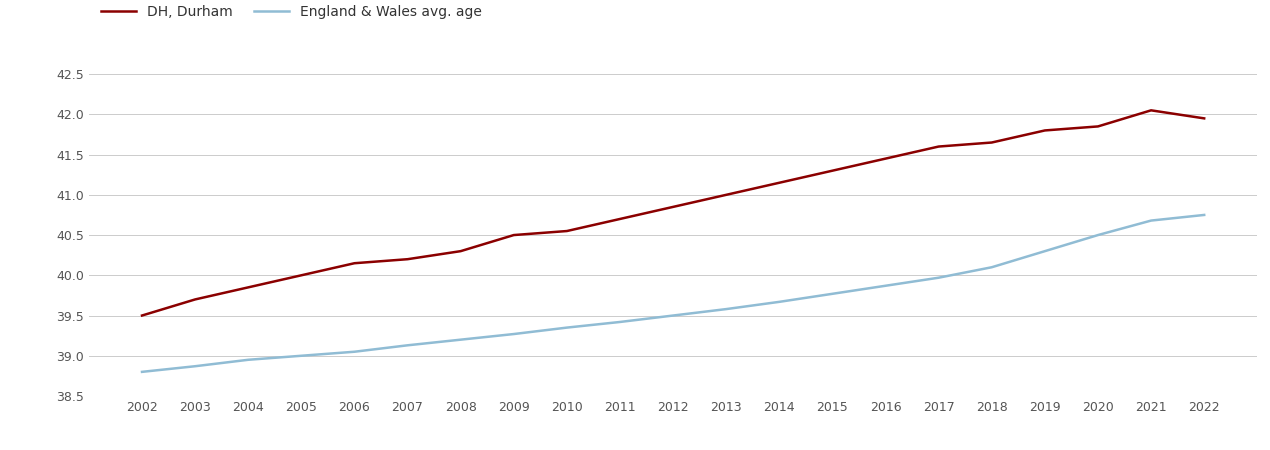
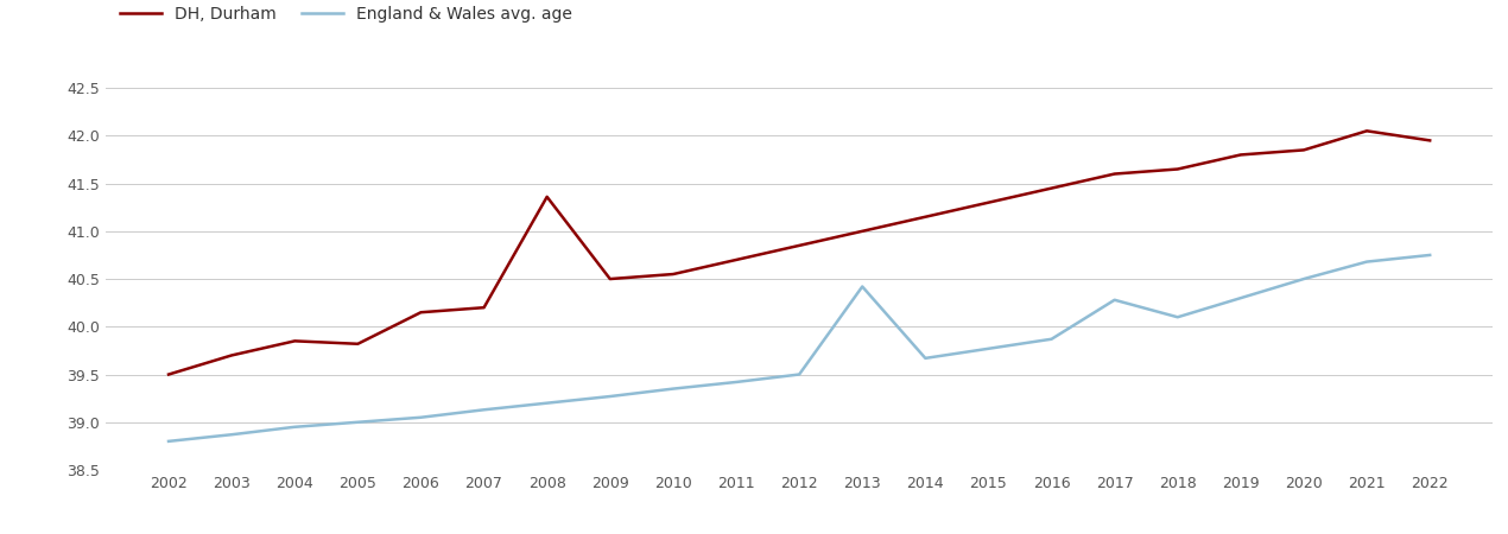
DH, Durham/2005: 40.00 -> 39.82
DH, Durham/2008: 40.30 -> 41.36
England & Wales avg. age/2013: 39.58 -> 40.42
England & Wales avg. age/2017: 39.97 -> 40.28
